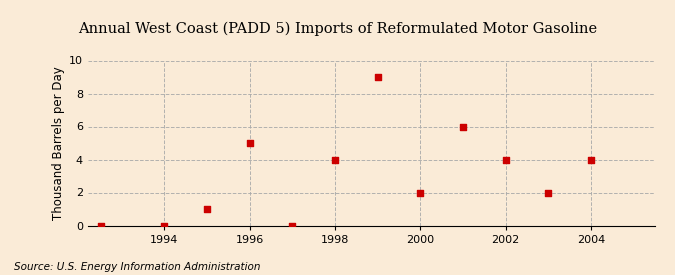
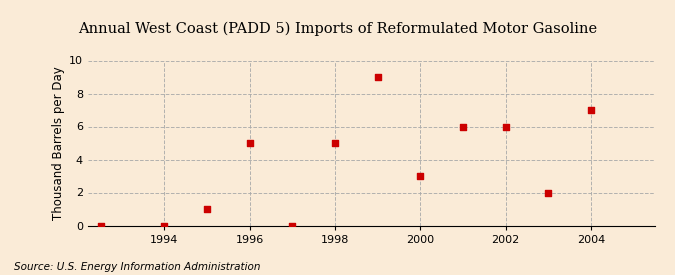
1998: 4 -> 5
2000: 2 -> 3
2002: 4 -> 6
2004: 4 -> 7
